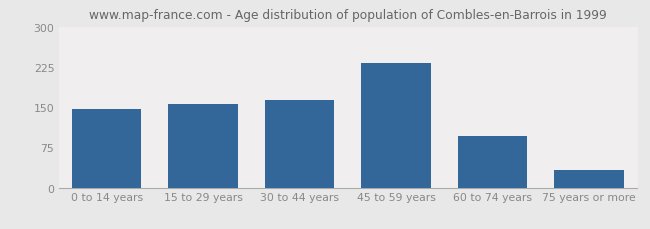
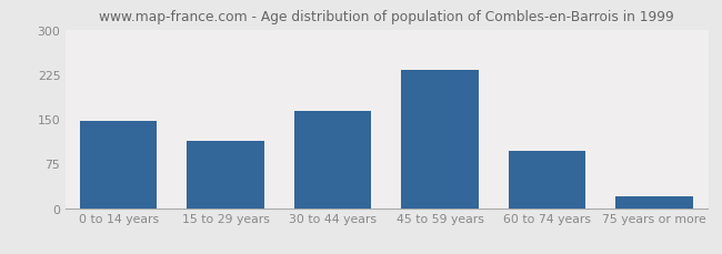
15 to 29 years: 156 -> 113
75 years or more: 32 -> 20
